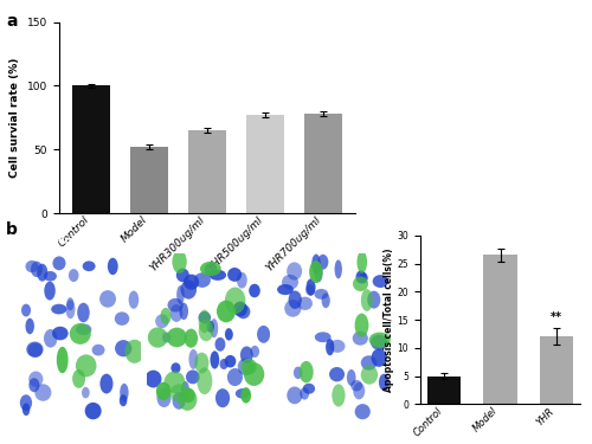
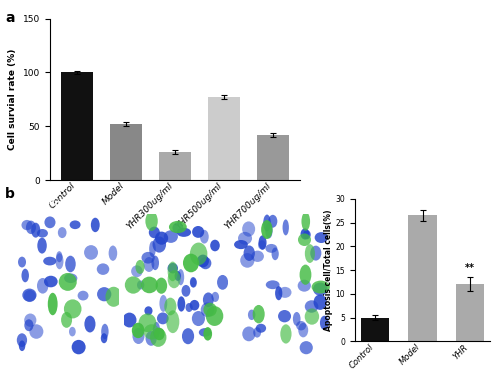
YHR300ug/ml: 65 -> 26
YHR700ug/ml: 78 -> 42
